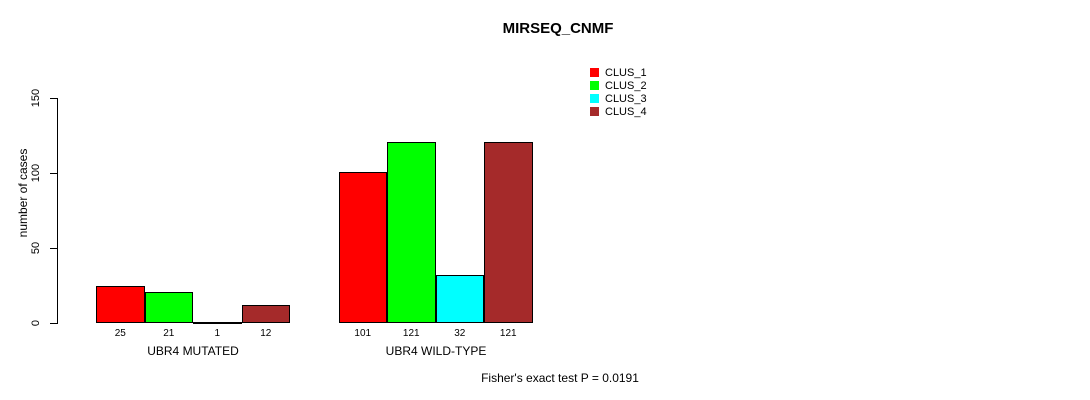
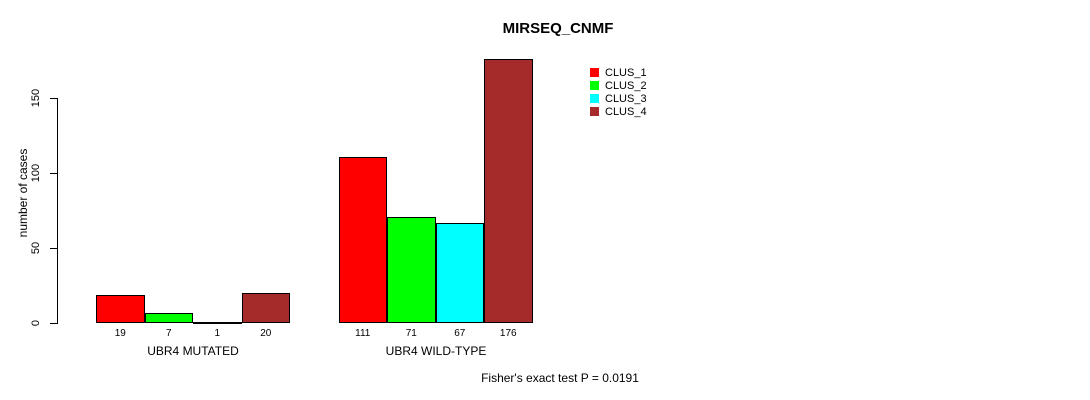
CLUS_1/UBR4 MUTATED: 25 -> 19
CLUS_2/UBR4 MUTATED: 21 -> 7
CLUS_4/UBR4 MUTATED: 12 -> 20
CLUS_1/UBR4 WILD-TYPE: 101 -> 111
CLUS_2/UBR4 WILD-TYPE: 121 -> 71
CLUS_3/UBR4 WILD-TYPE: 32 -> 67
CLUS_4/UBR4 WILD-TYPE: 121 -> 176
